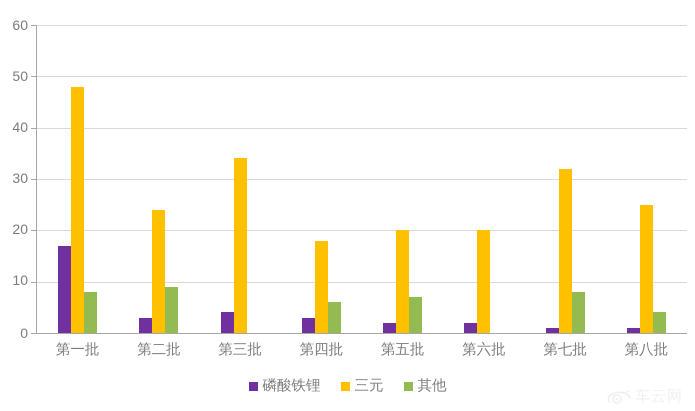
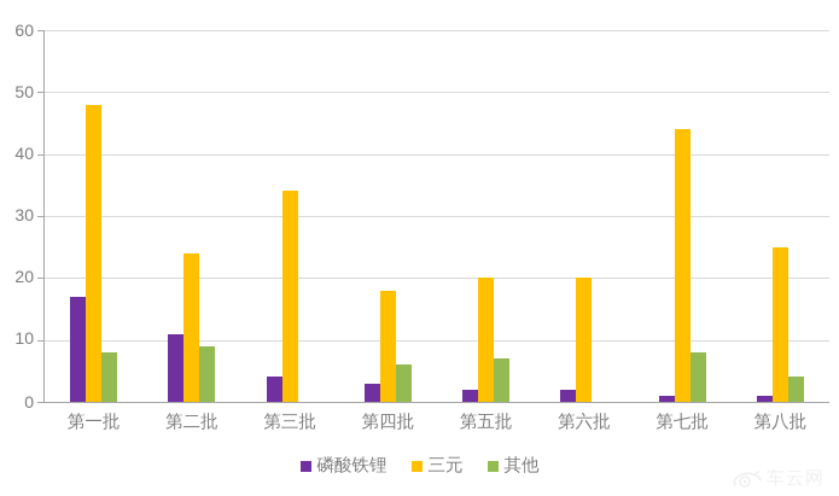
磷酸铁锂/第二批: 3 -> 11
三元/第七批: 32 -> 44
